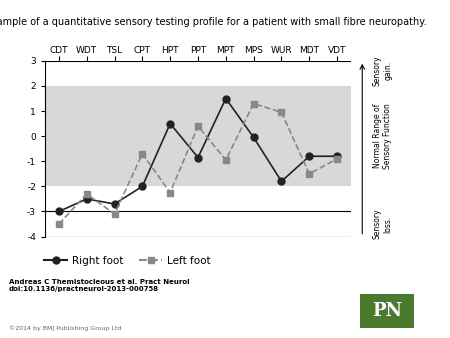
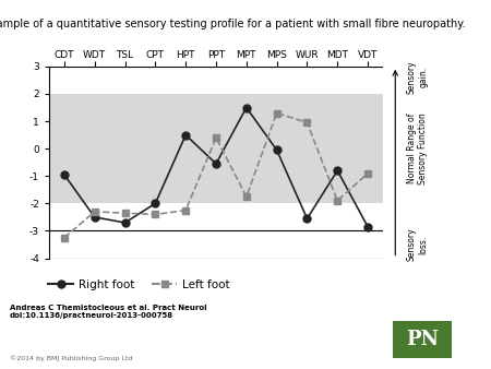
Right foot/CDT: -3.00 -> -0.95
Left foot/CDT: -3.50 -> -3.25
Left foot/TSL: -3.10 -> -2.35
Left foot/CPT: -0.70 -> -2.40
Right foot/PPT: -0.85 -> -0.55
Left foot/MPT: -0.95 -> -1.75
Right foot/WUR: -1.80 -> -2.55
Left foot/MDT: -1.50 -> -1.90
Right foot/VDT: -0.80 -> -2.85
